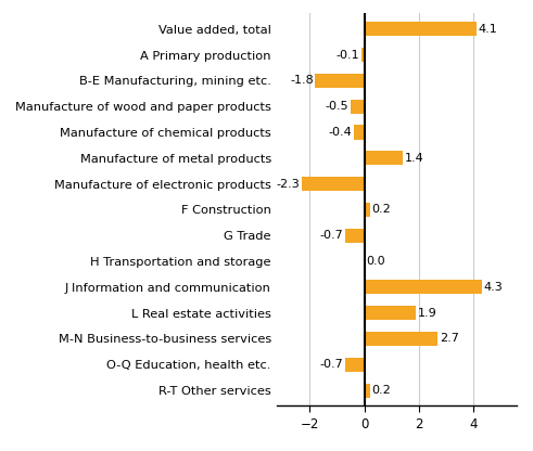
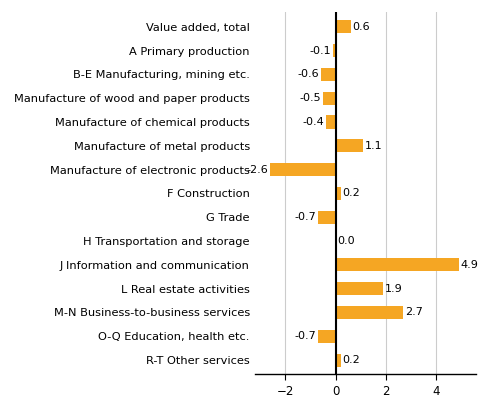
Value added, total: 4.1 -> 0.6
B-E Manufacturing, mining etc.: -1.8 -> -0.6
Manufacture of metal products: 1.4 -> 1.1
Manufacture of electronic products: -2.3 -> -2.6
J Information and communication: 4.3 -> 4.9
